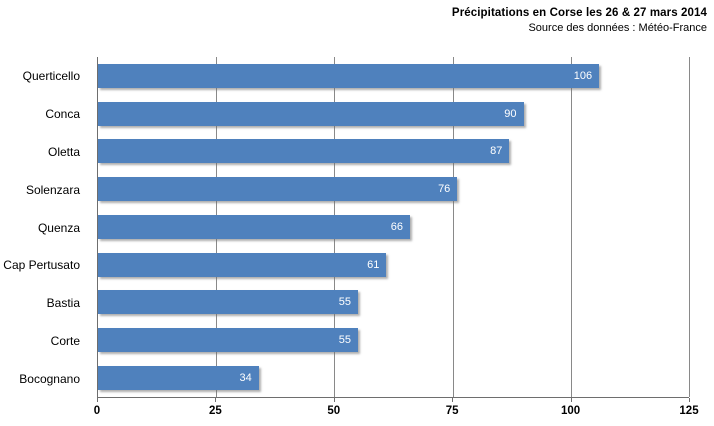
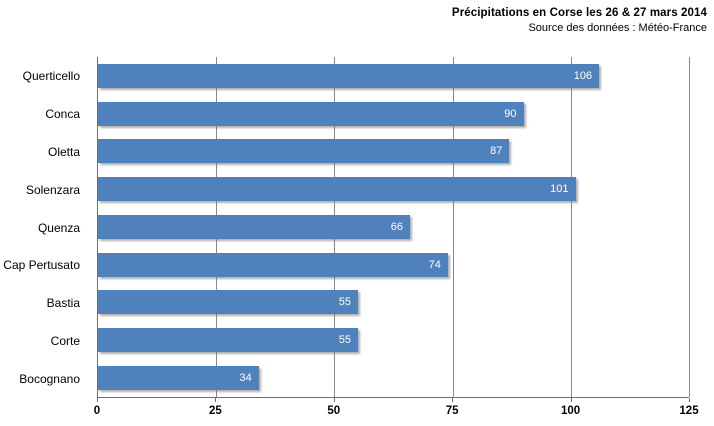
Solenzara: 76 -> 101
Cap Pertusato: 61 -> 74
